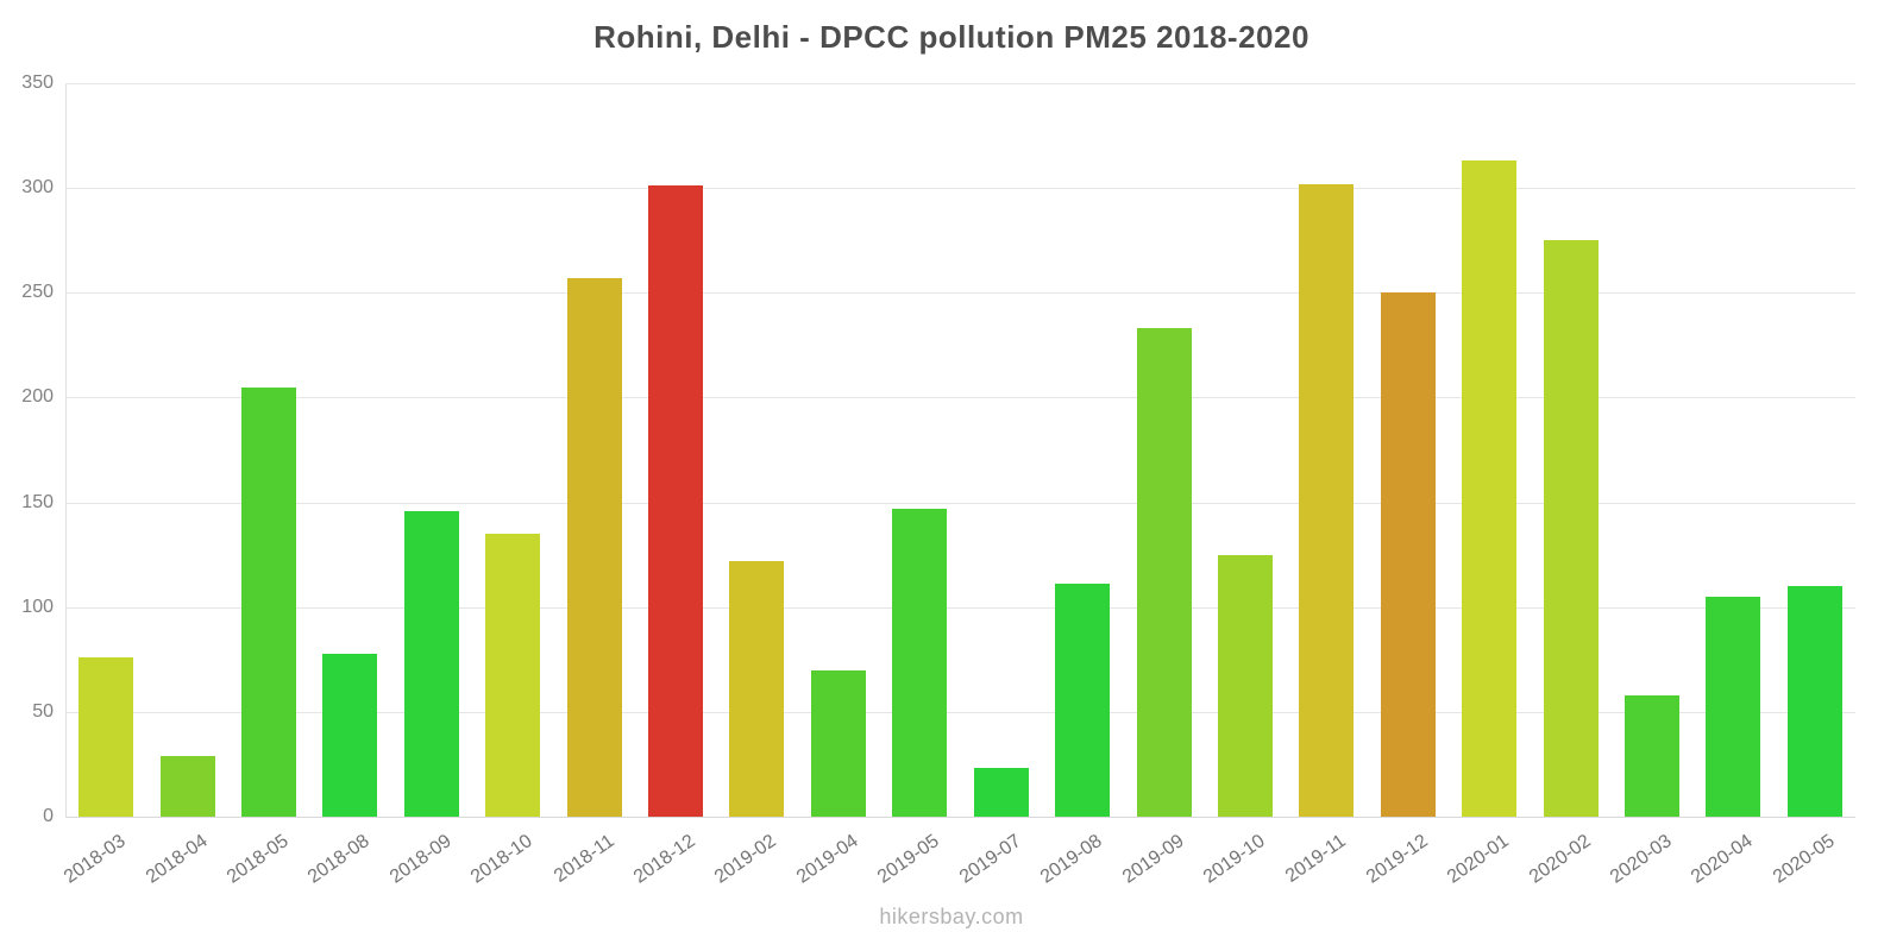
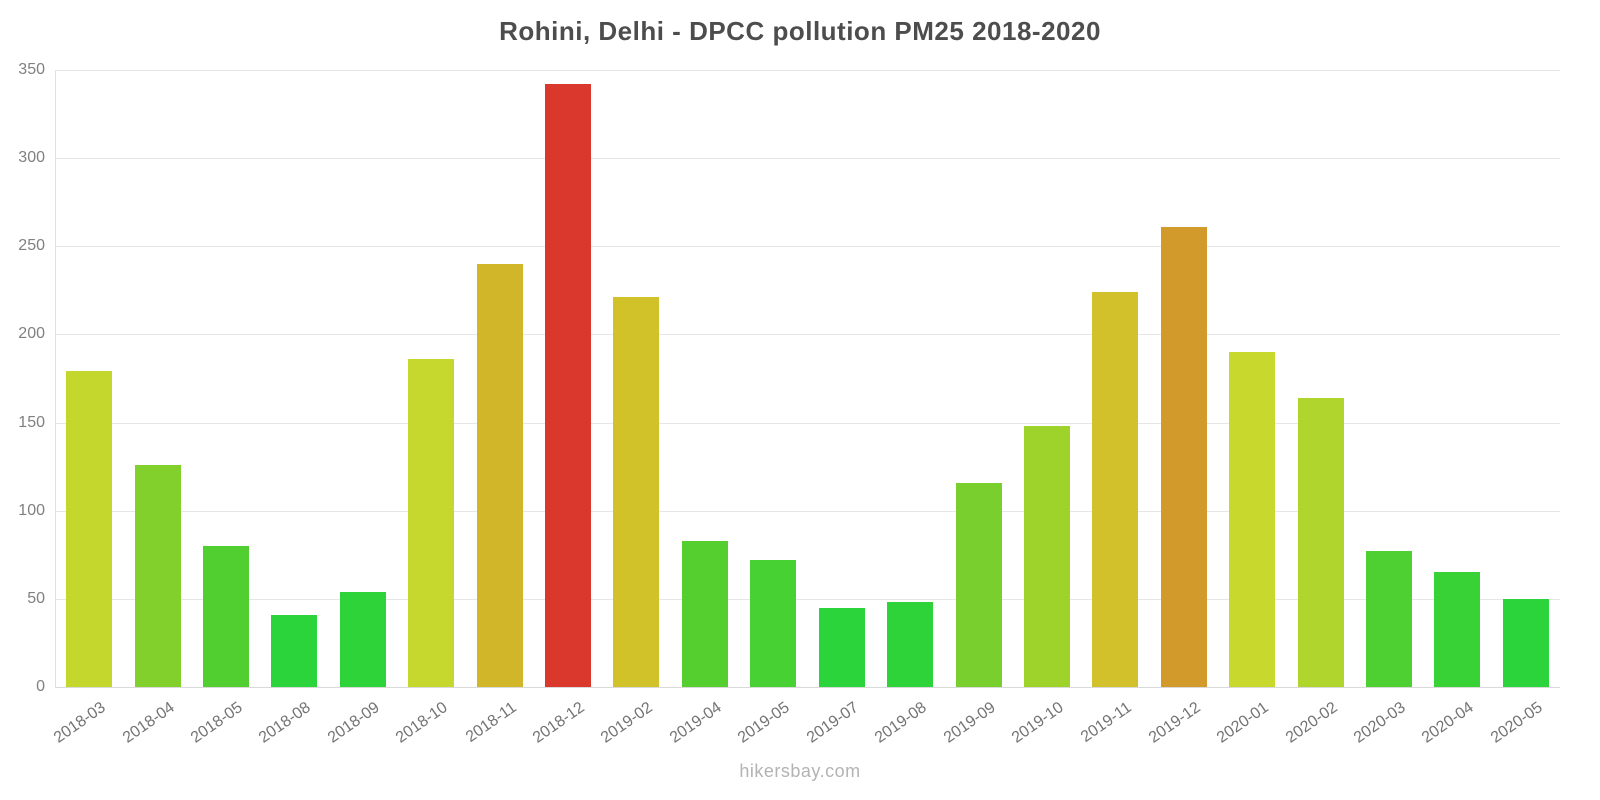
2018-03: 76 -> 179
2018-04: 29 -> 126
2018-05: 205 -> 80
2018-08: 78 -> 41
2018-09: 146 -> 54
2018-10: 135 -> 186
2018-11: 257 -> 240
2018-12: 301 -> 342
2019-02: 122 -> 221
2019-04: 70 -> 83
2019-05: 147 -> 72
2019-07: 23 -> 45
2019-08: 111 -> 48
2019-09: 233 -> 116
2019-10: 125 -> 148
2019-11: 302 -> 224
2019-12: 250 -> 261
2020-01: 313 -> 190
2020-02: 275 -> 164
2020-03: 58 -> 77
2020-04: 105 -> 65
2020-05: 110 -> 50
